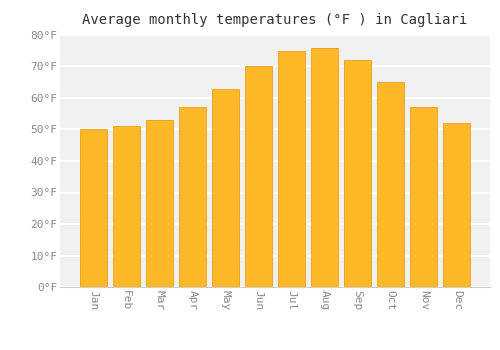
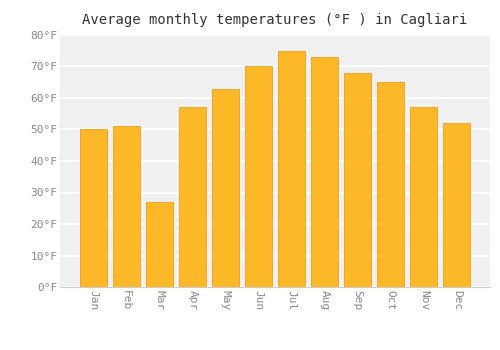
Mar: 53°F -> 27°F
Aug: 76°F -> 73°F
Sep: 72°F -> 68°F
